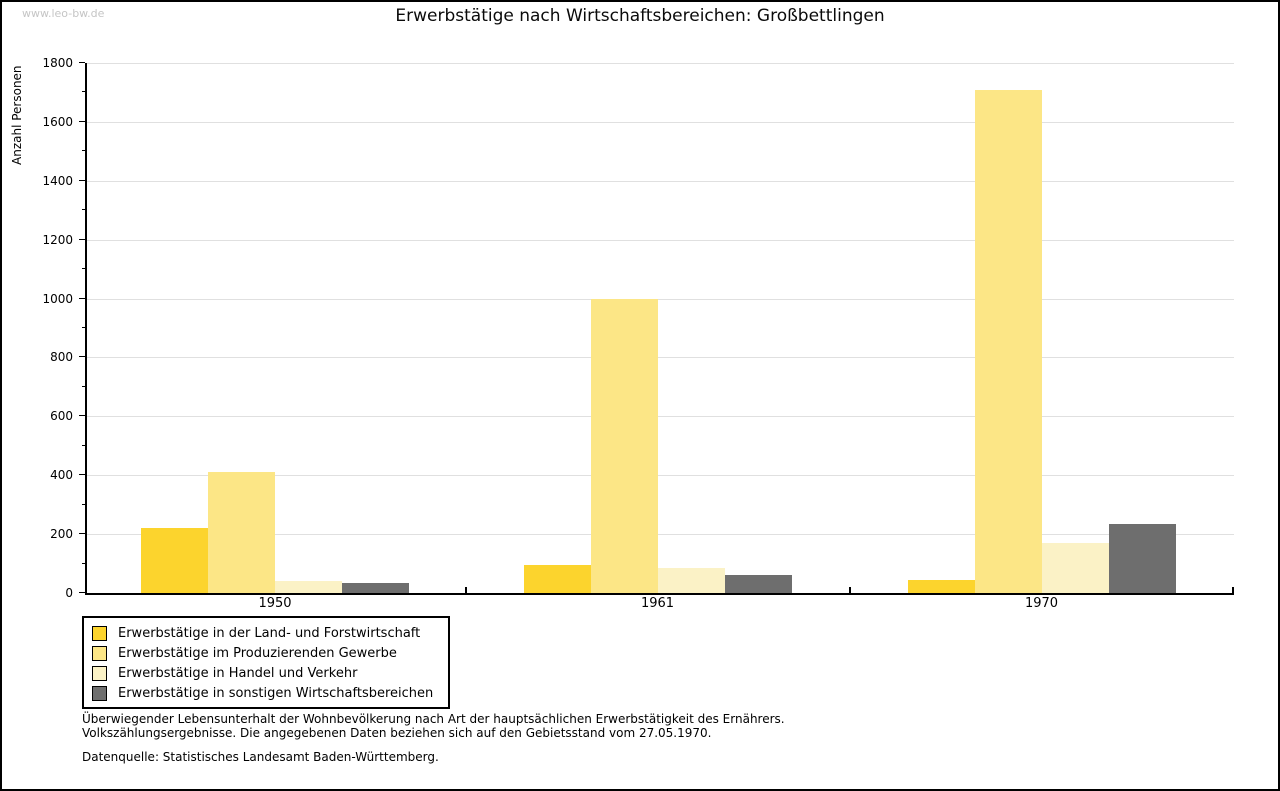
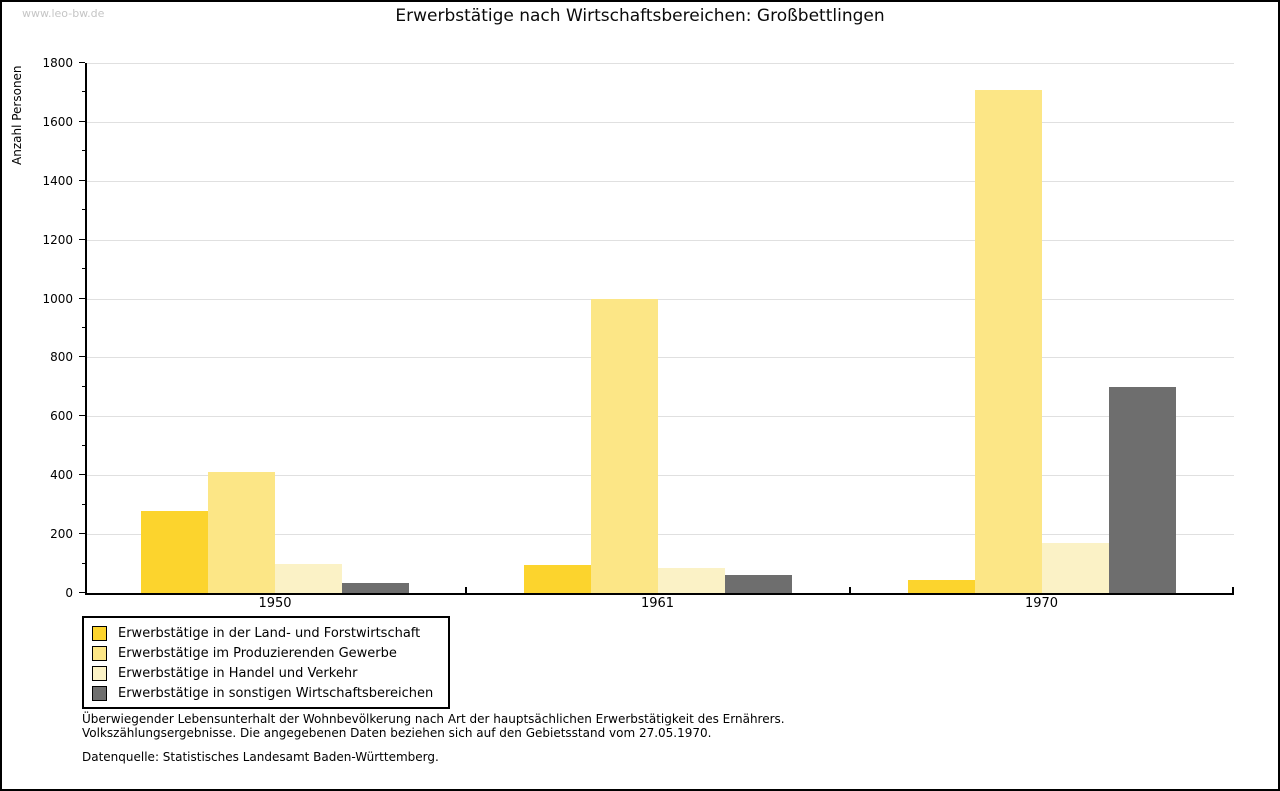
Erwerbstätige in der Land- und Forstwirtschaft/1950: 220 -> 280
Erwerbstätige in Handel und Verkehr/1950: 40 -> 100
Erwerbstätige in sonstigen Wirtschaftsbereichen/1970: 240 -> 700
